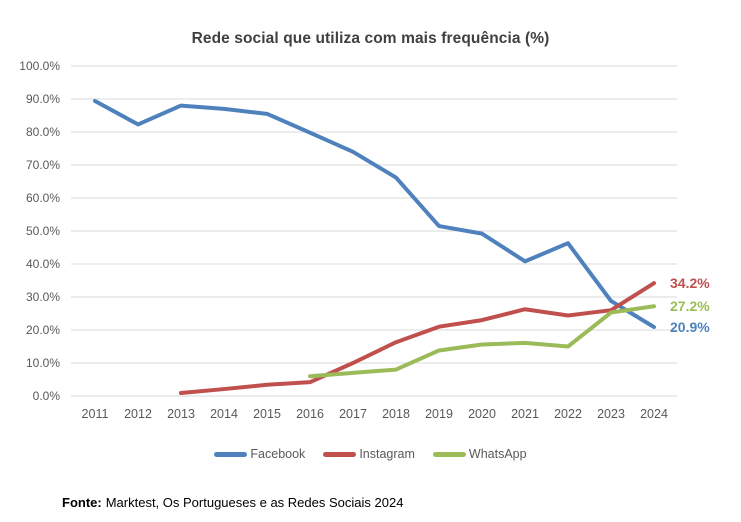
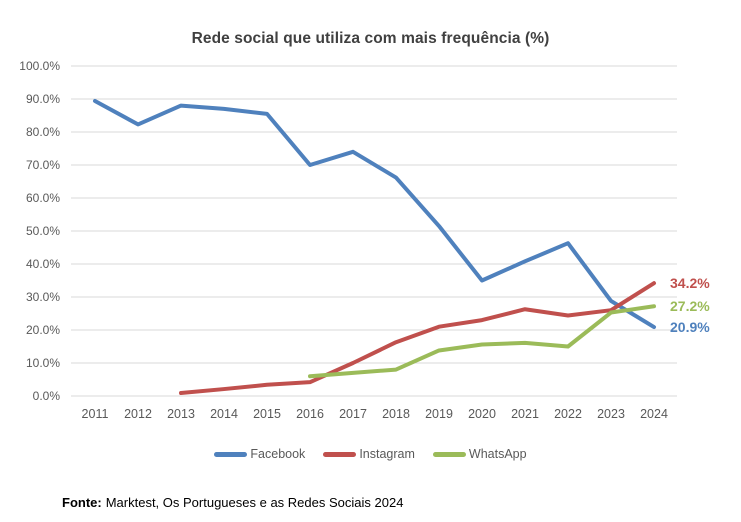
Facebook/2016: 80% -> 70%
Facebook/2020: 49% -> 35%
